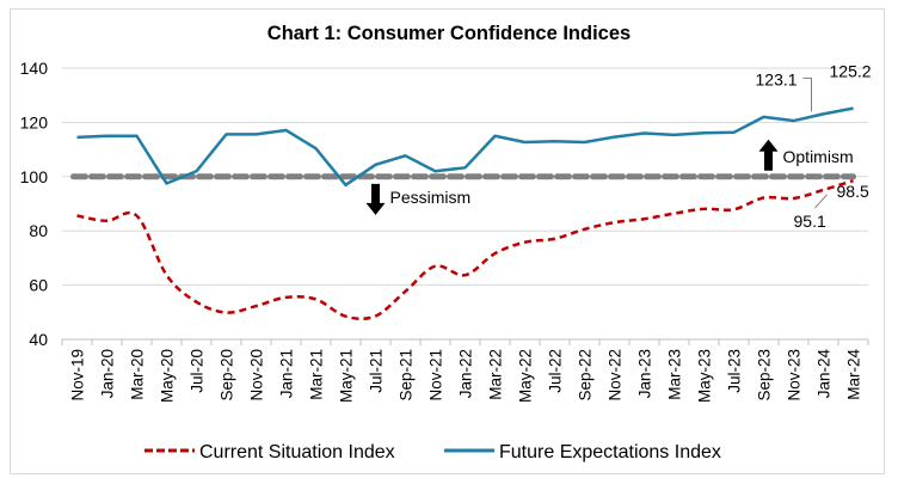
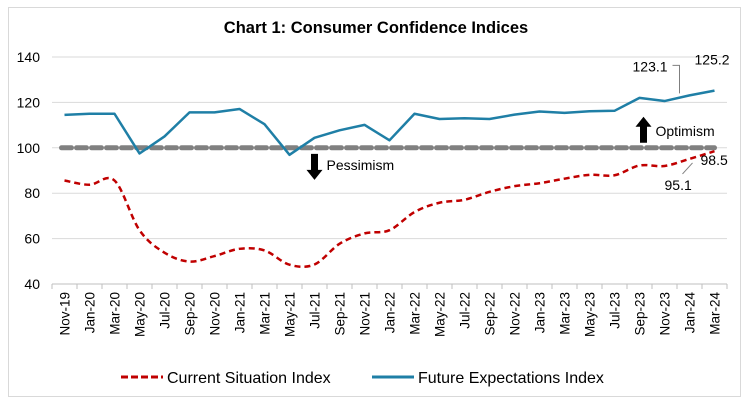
Future Expectations Index/Jul-20: 102 -> 105
Current Situation Index/Nov-21: 67 -> 62
Future Expectations Index/Nov-21: 102 -> 110
